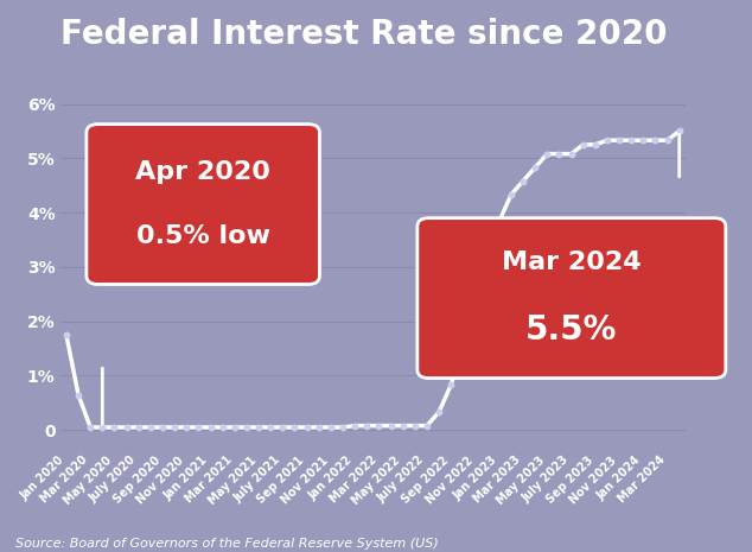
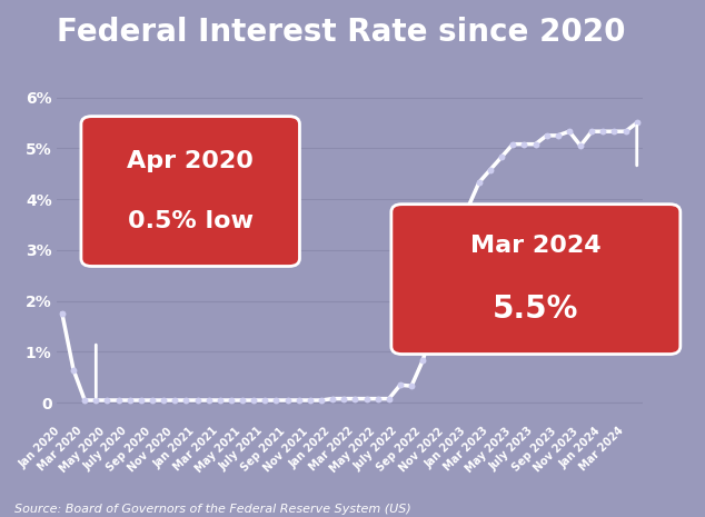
July 2022: 0.08% -> 0.35%
Nov 2023: 5.33% -> 5.05%
